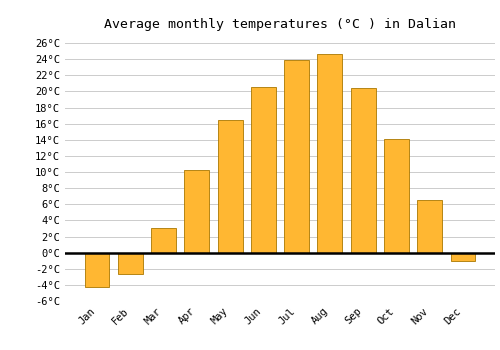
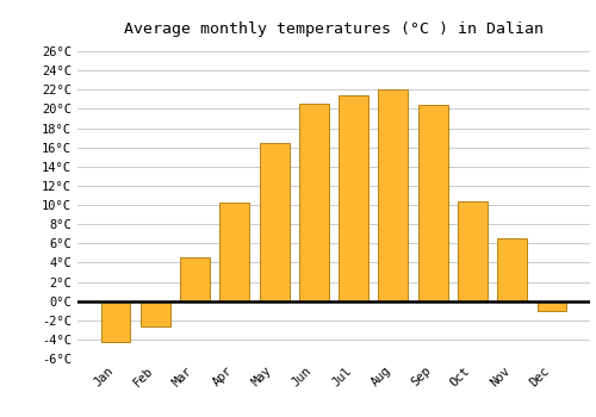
Mar: 3.0°C -> 4.6°C
Jul: 23.9°C -> 21.4°C
Aug: 24.7°C -> 22.0°C
Oct: 14.1°C -> 10.4°C
